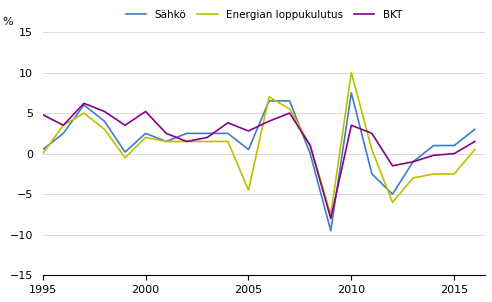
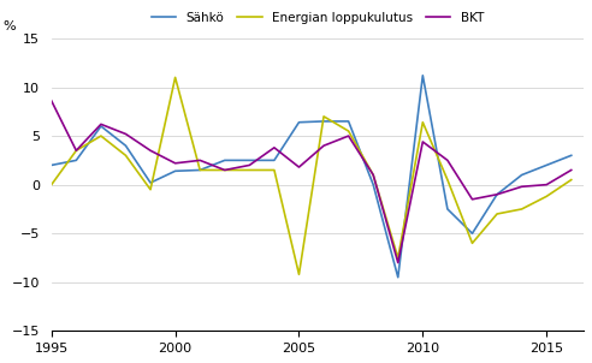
Sähkö/1995: 0.5 -> 2.0
BKT/1995: 4.8 -> 8.6
Sähkö/2000: 2.5 -> 1.4
Energian loppukulutus/2000: 2.0 -> 11.0
BKT/2000: 5.2 -> 2.2
Sähkö/2005: 0.5 -> 6.4
Energian loppukulutus/2005: -4.5 -> -9.2
BKT/2005: 2.8 -> 1.8
Sähkö/2010: 7.5 -> 11.2
Energian loppukulutus/2010: 10.0 -> 6.4
BKT/2010: 3.5 -> 4.4
Sähkö/2015: 1.0 -> 2.0
Energian loppukulutus/2015: -2.5 -> -1.2
